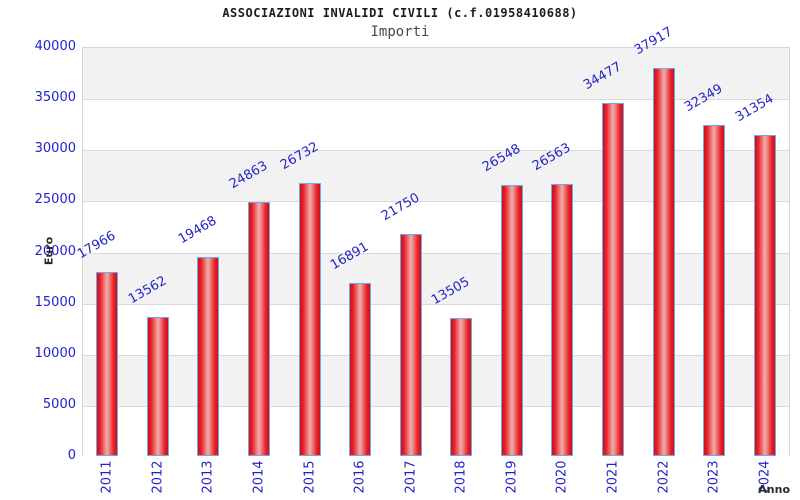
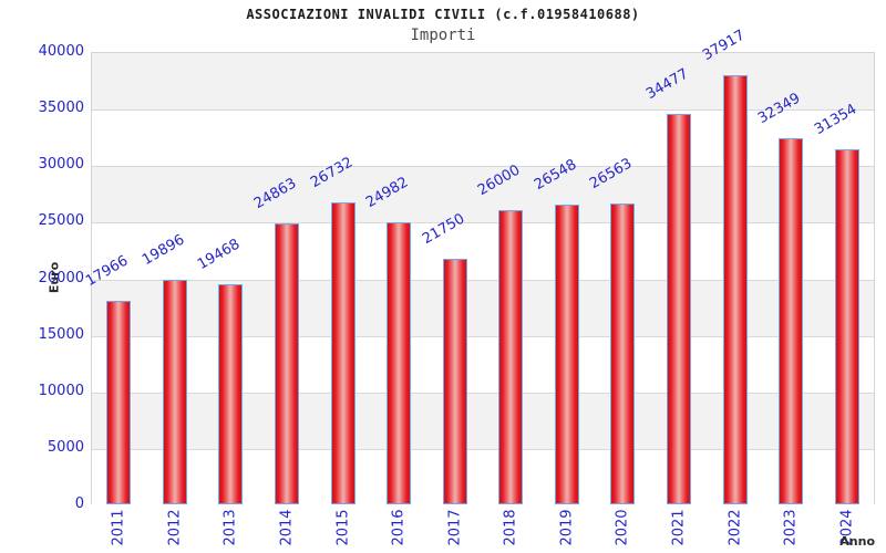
2012: 13562 -> 19896
2016: 16891 -> 24982
2018: 13505 -> 26000
